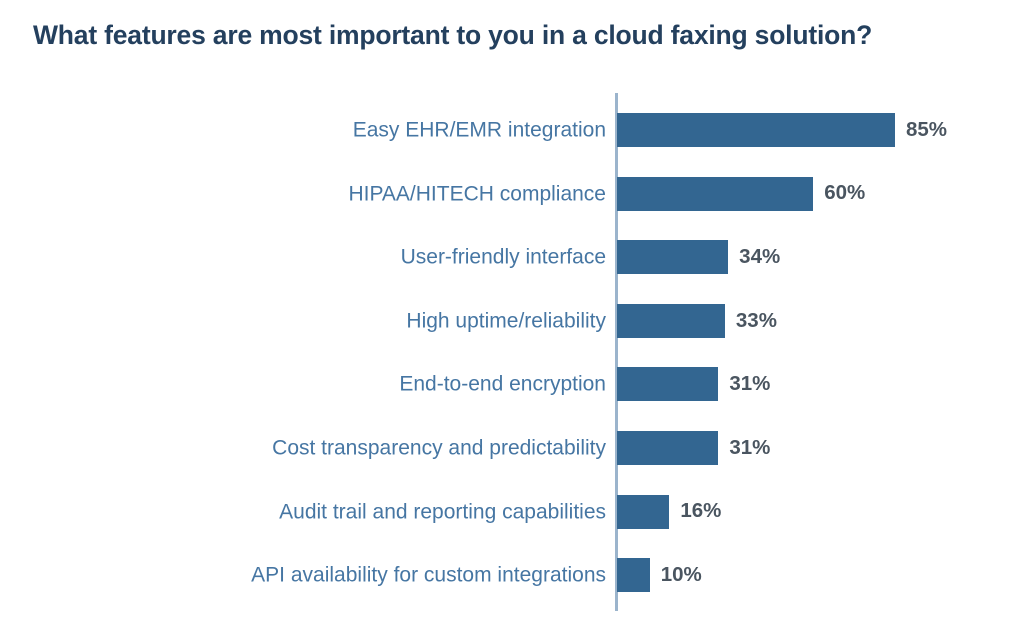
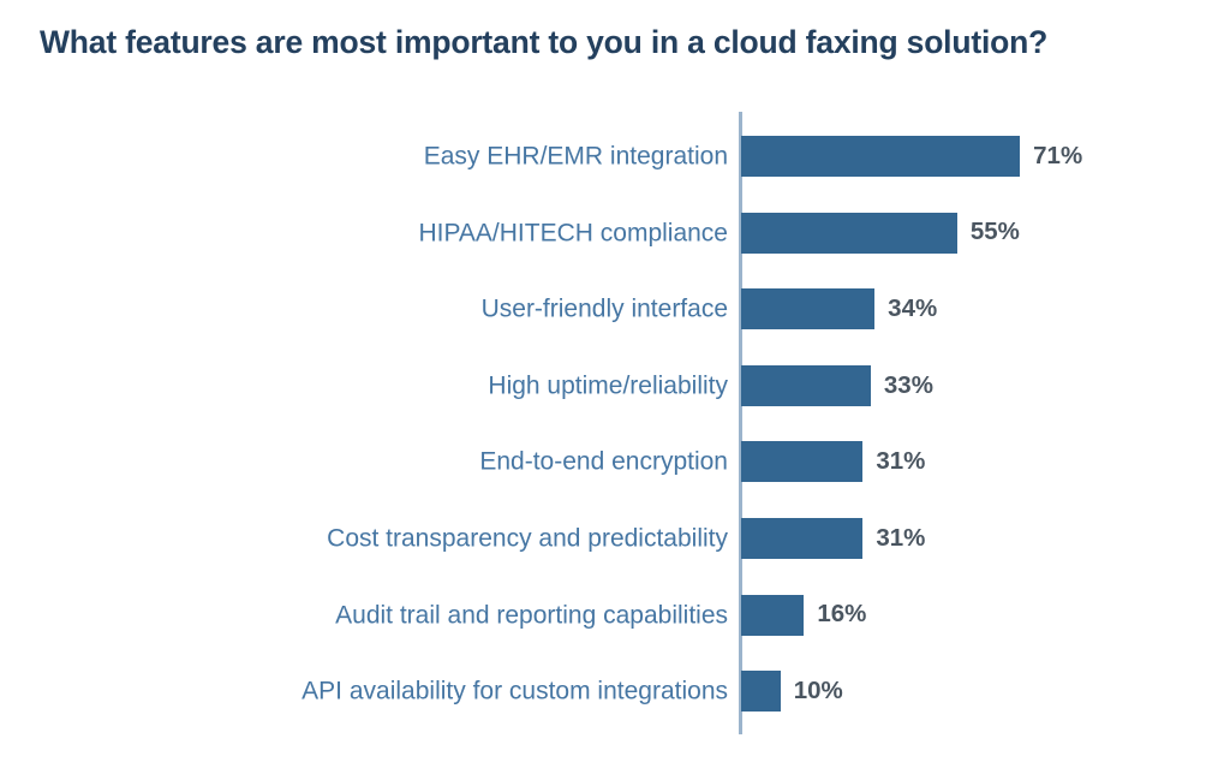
Easy EHR/EMR integration: 85% -> 71%
HIPAA/HITECH compliance: 60% -> 55%
